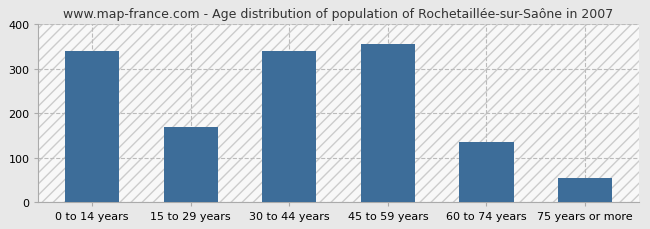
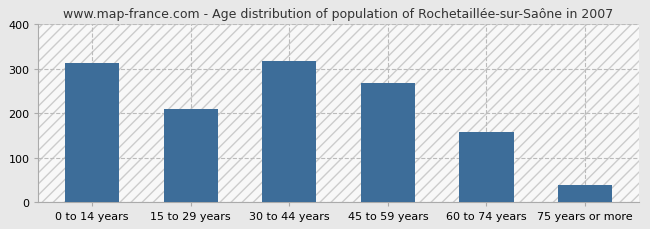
0 to 14 years: 340 -> 313
15 to 29 years: 170 -> 210
30 to 44 years: 340 -> 318
45 to 59 years: 355 -> 267
60 to 74 years: 135 -> 158
75 years or more: 55 -> 40
